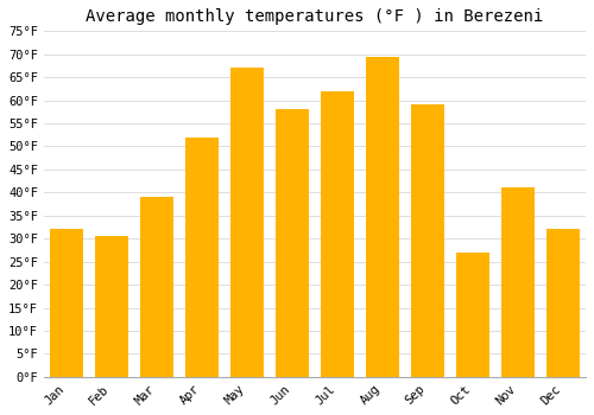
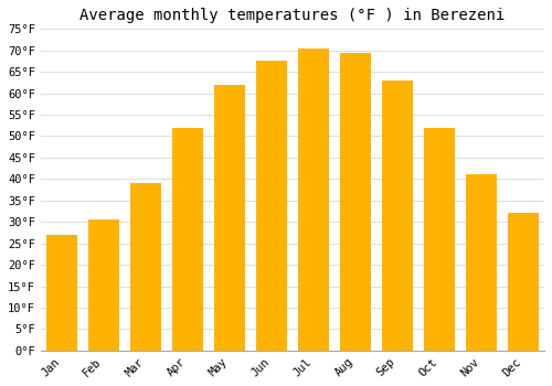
Jan: 32.0°F -> 27.0°F
May: 67.0°F -> 62.0°F
Jun: 58.0°F -> 67.5°F
Jul: 62.0°F -> 70.5°F
Sep: 59.0°F -> 63.0°F
Oct: 27.0°F -> 52.0°F
